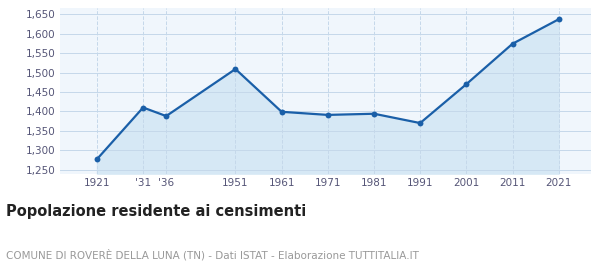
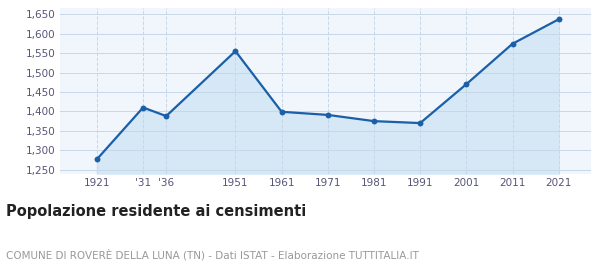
1951: 1,509 -> 1,555
1981: 1,394 -> 1,375
